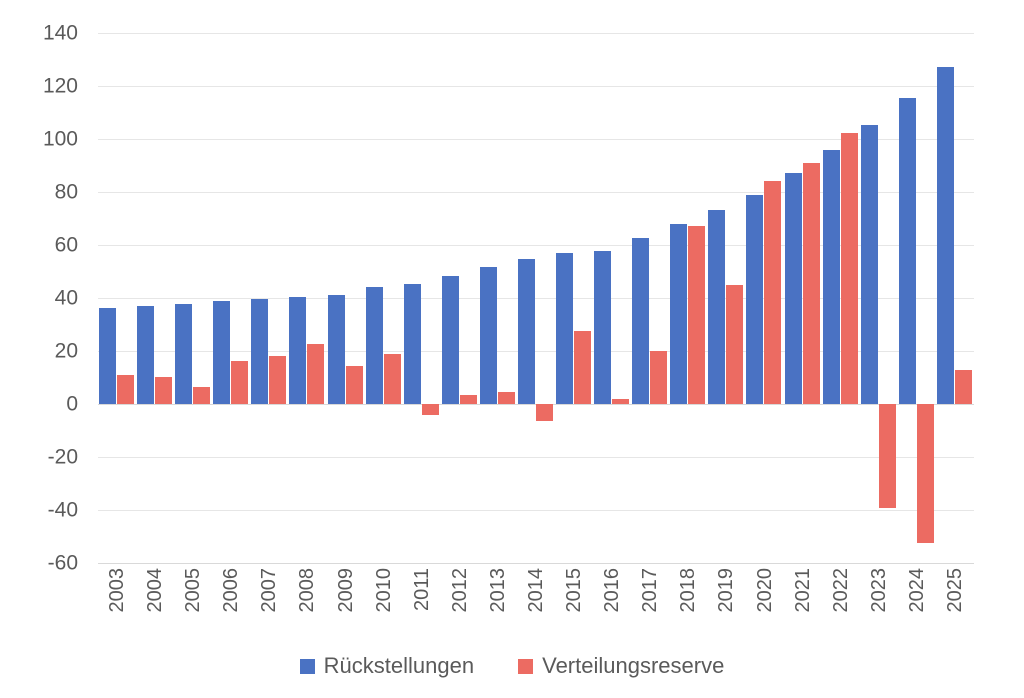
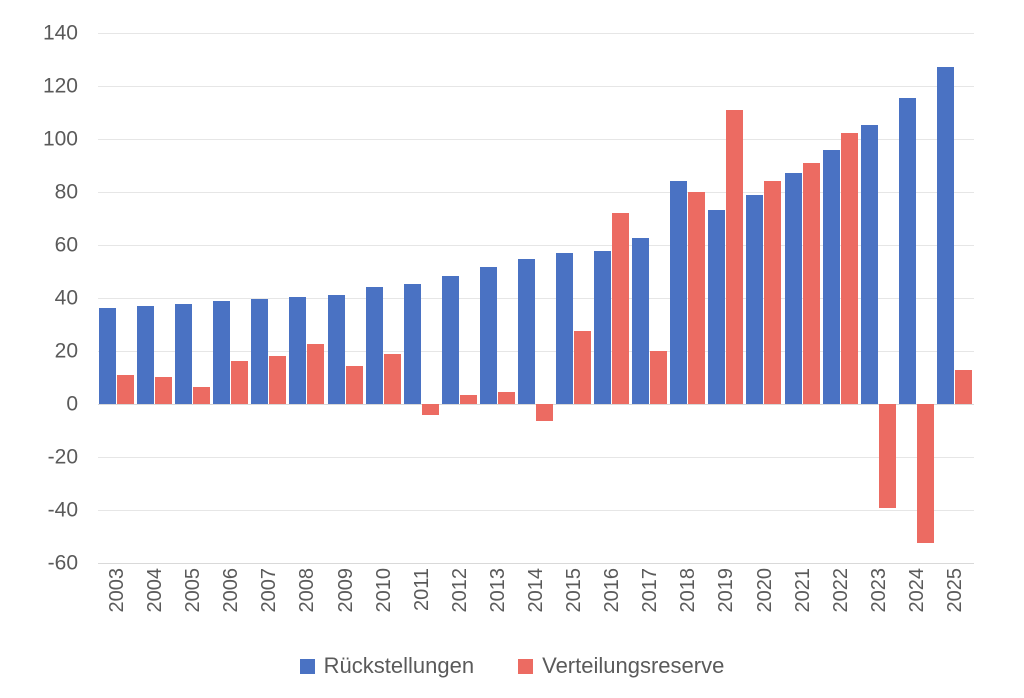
Verteilungsreserve/2016: 2 -> 72
Rückstellungen/2018: 68 -> 84
Verteilungsreserve/2018: 67 -> 80
Verteilungsreserve/2019: 45 -> 111
